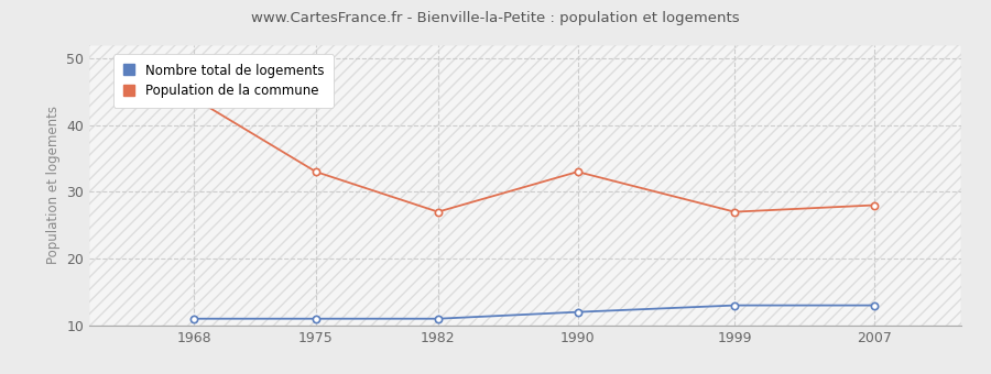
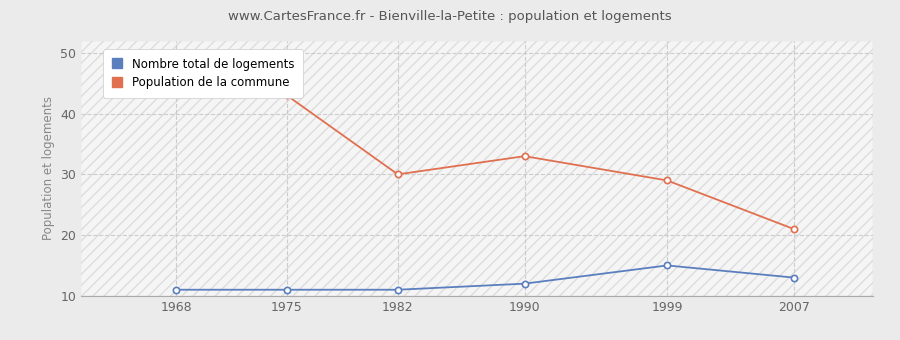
Population de la commune/1975: 33 -> 43
Population de la commune/1982: 27 -> 30
Nombre total de logements/1999: 13 -> 15
Population de la commune/1999: 27 -> 29
Population de la commune/2007: 28 -> 21
